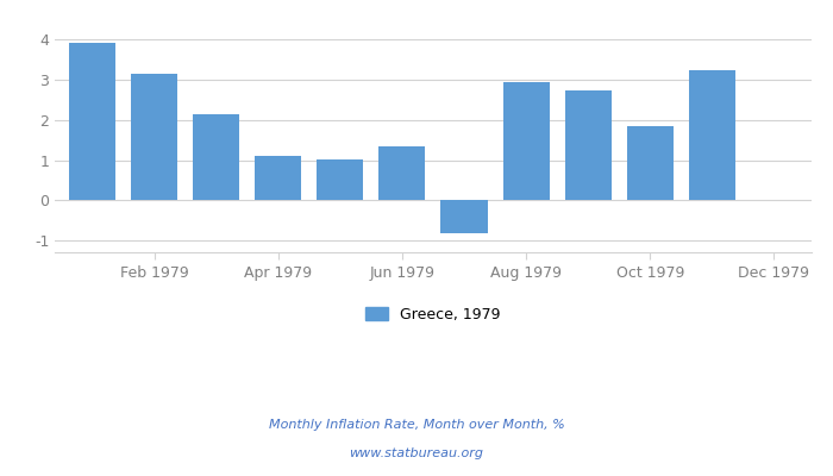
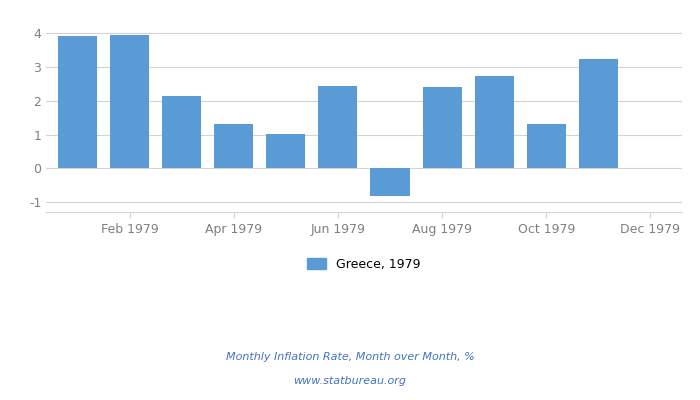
Feb 1979: 3.15 -> 3.95
Apr 1979: 1.12 -> 1.30
Jun 1979: 1.33 -> 2.45
Aug 1979: 2.94 -> 2.40
Oct 1979: 1.84 -> 1.30
